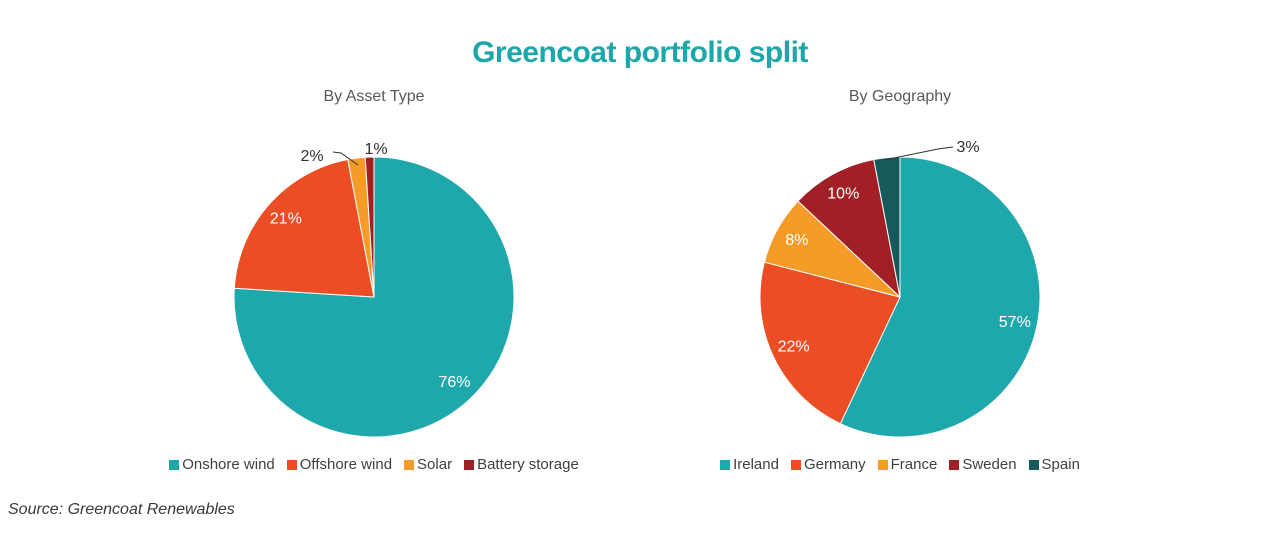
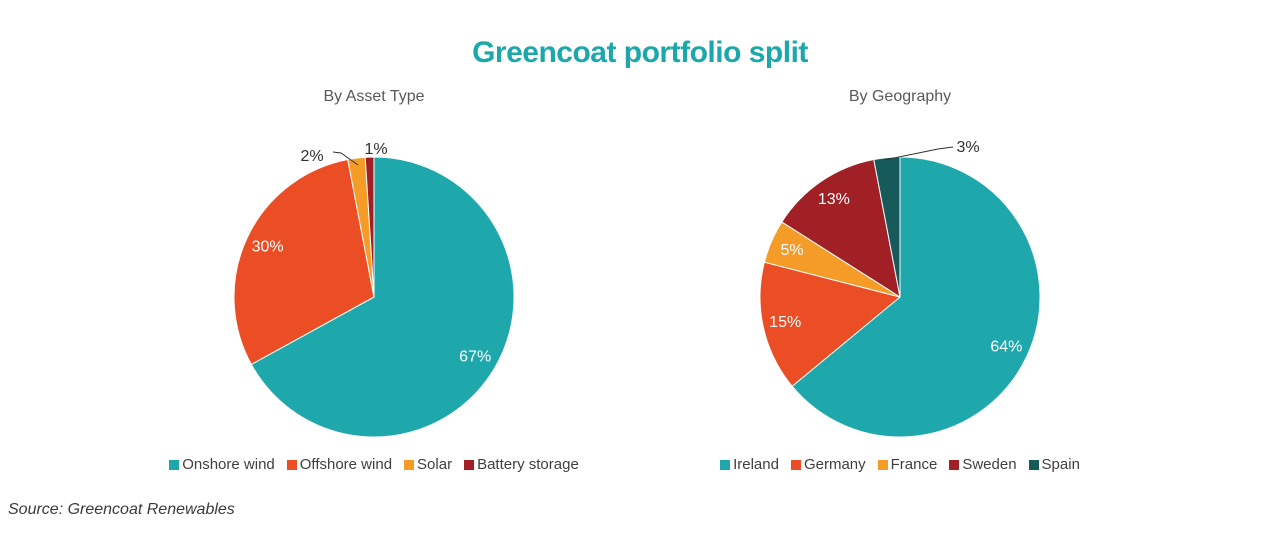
By Asset Type/Onshore wind: 76% -> 67%
By Asset Type/Offshore wind: 21% -> 30%
By Geography/Ireland: 57% -> 64%
By Geography/Germany: 22% -> 15%
By Geography/France: 8% -> 5%
By Geography/Sweden: 10% -> 13%
